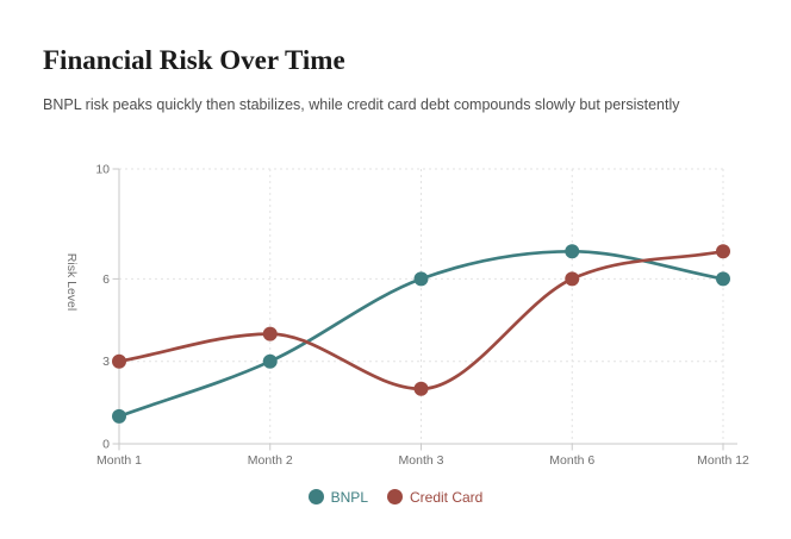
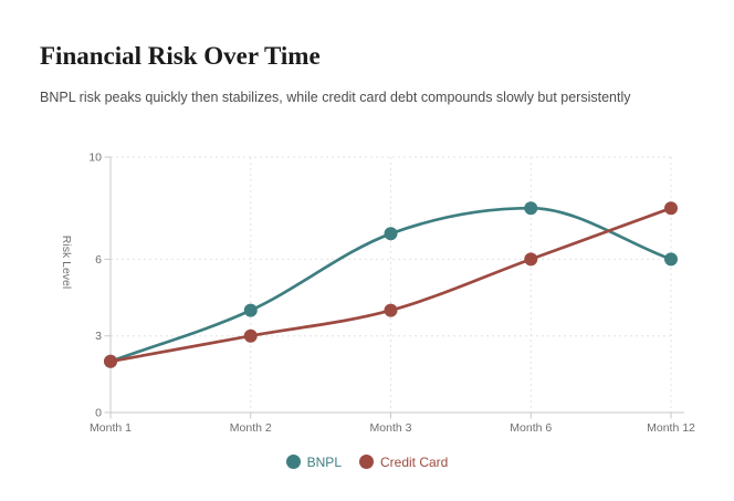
BNPL/Month 1: 1 -> 2
Credit Card/Month 1: 3 -> 2
BNPL/Month 2: 3 -> 4
Credit Card/Month 2: 4 -> 3
BNPL/Month 3: 6 -> 7
Credit Card/Month 3: 2 -> 4
BNPL/Month 6: 7 -> 8
Credit Card/Month 12: 7 -> 8
